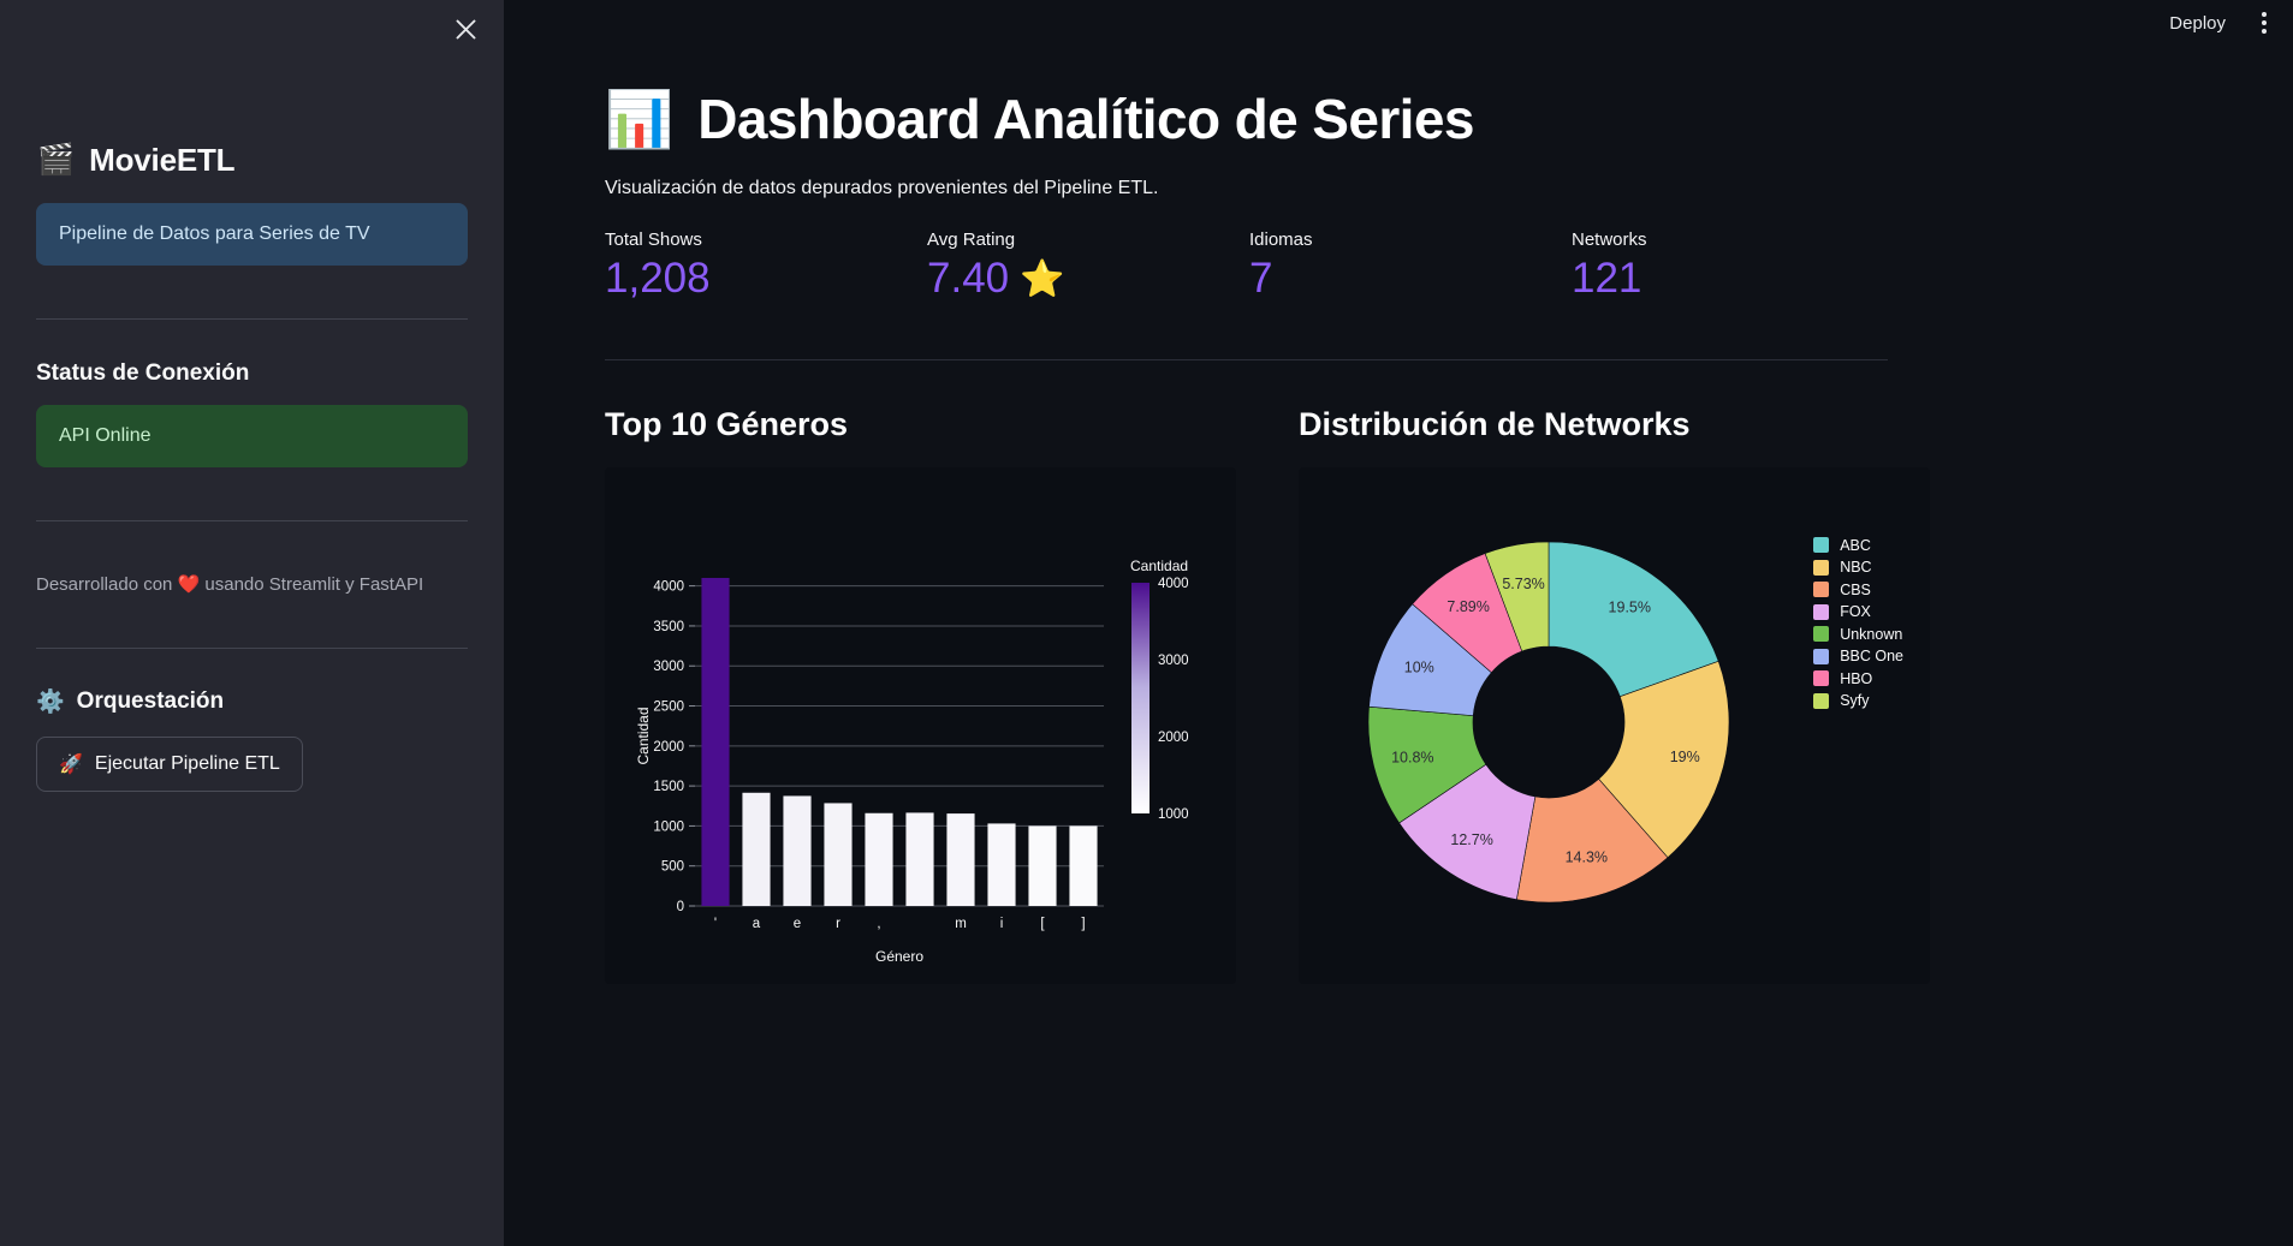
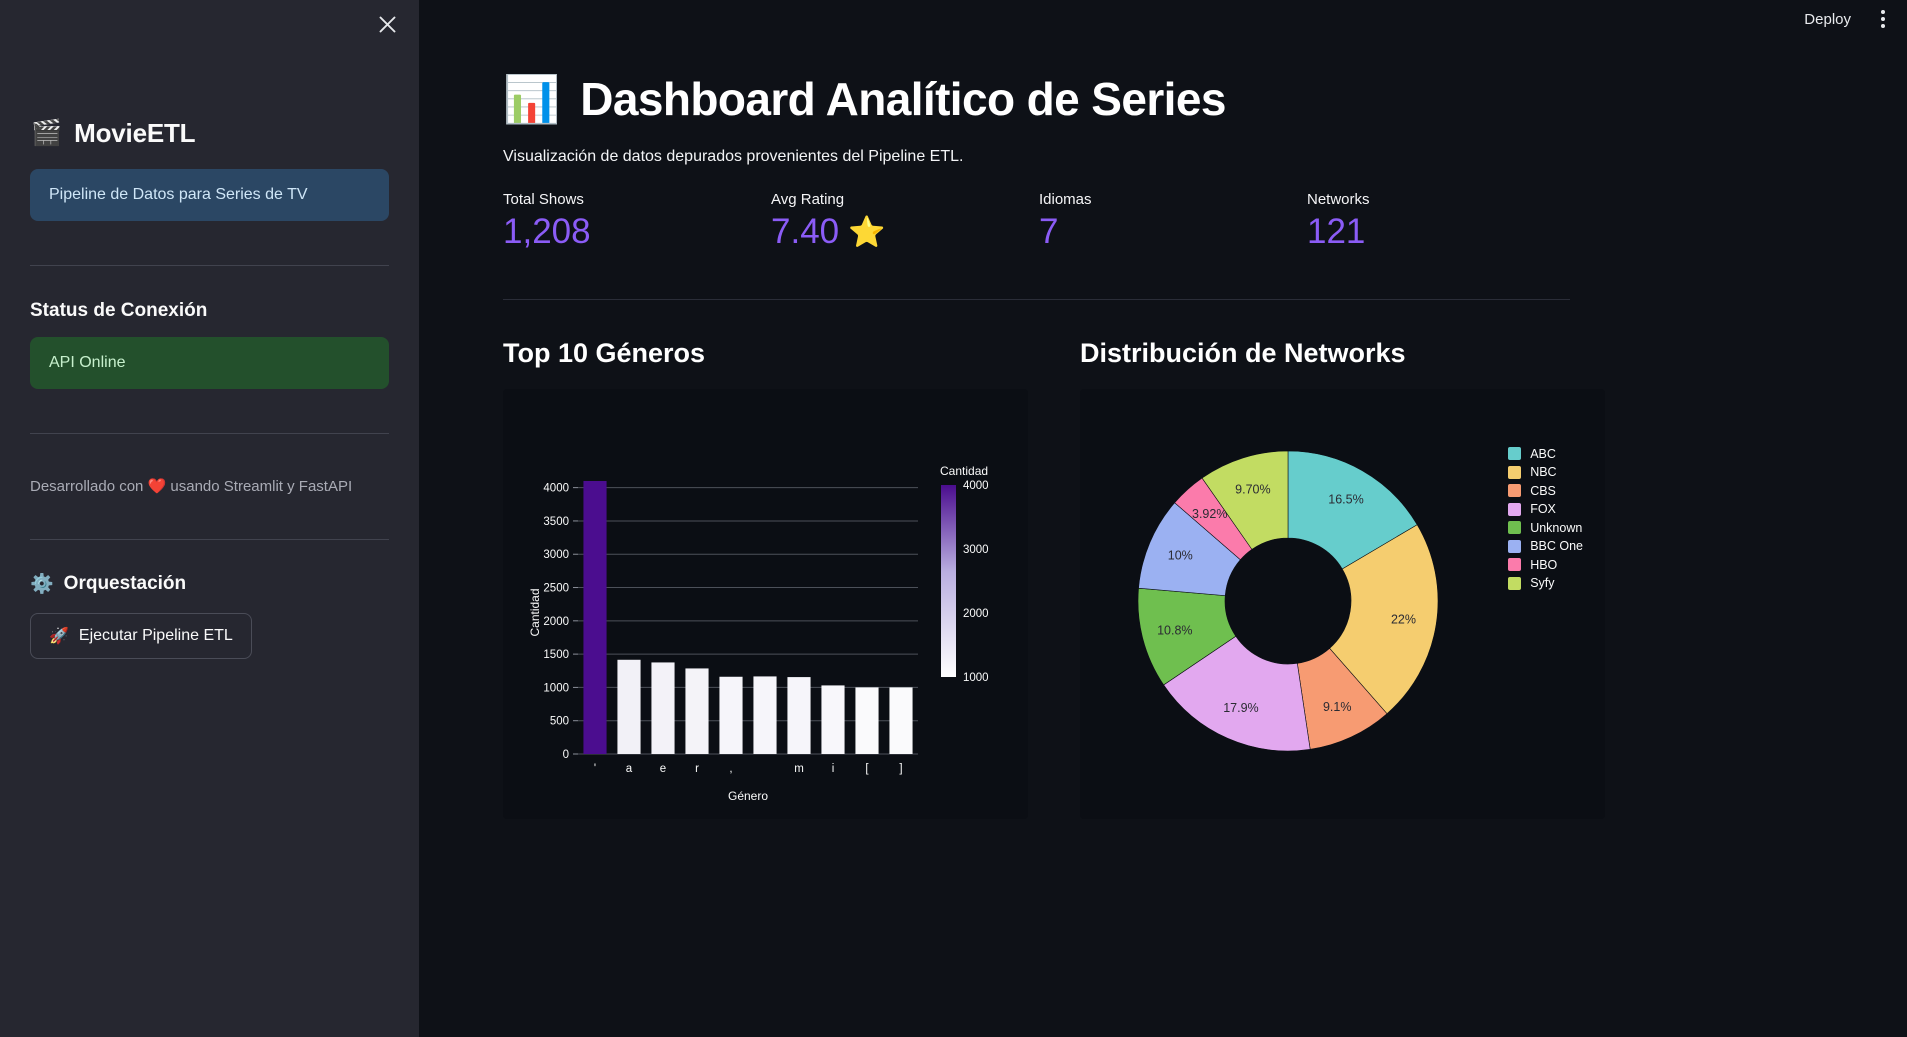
Distribución de Networks/ABC: 19.5% -> 16.5%
Distribución de Networks/NBC: 19% -> 22%
Distribución de Networks/CBS: 14.3% -> 9.1%
Distribución de Networks/FOX: 12.7% -> 17.9%
Distribución de Networks/HBO: 7.89% -> 3.92%
Distribución de Networks/Syfy: 5.73% -> 9.70%
